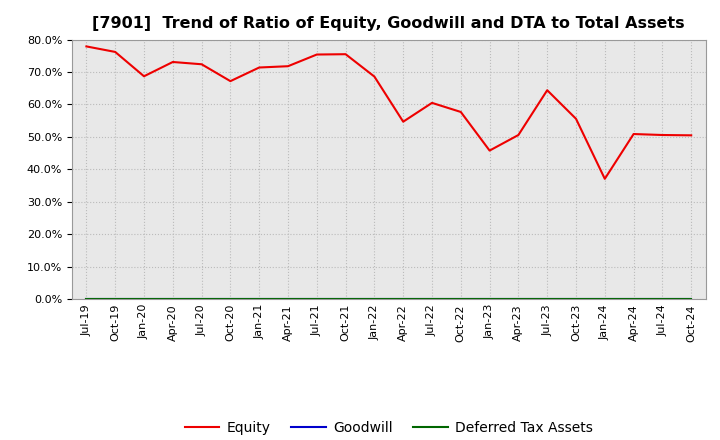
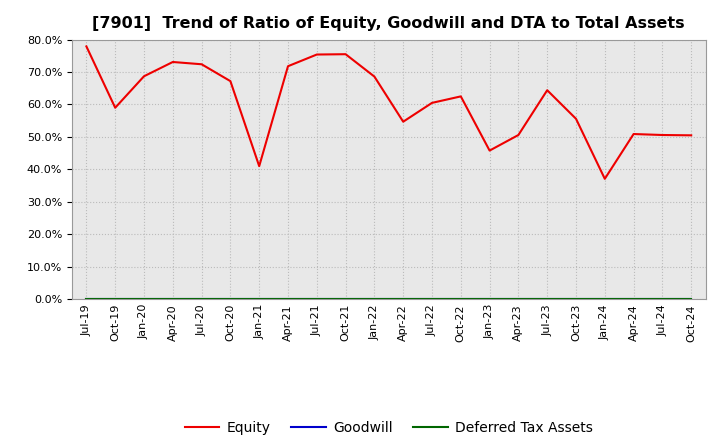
Equity/Oct-19: 76.2% -> 59.0%
Equity/Jan-21: 71.4% -> 41.0%
Equity/Oct-22: 57.7% -> 62.5%
